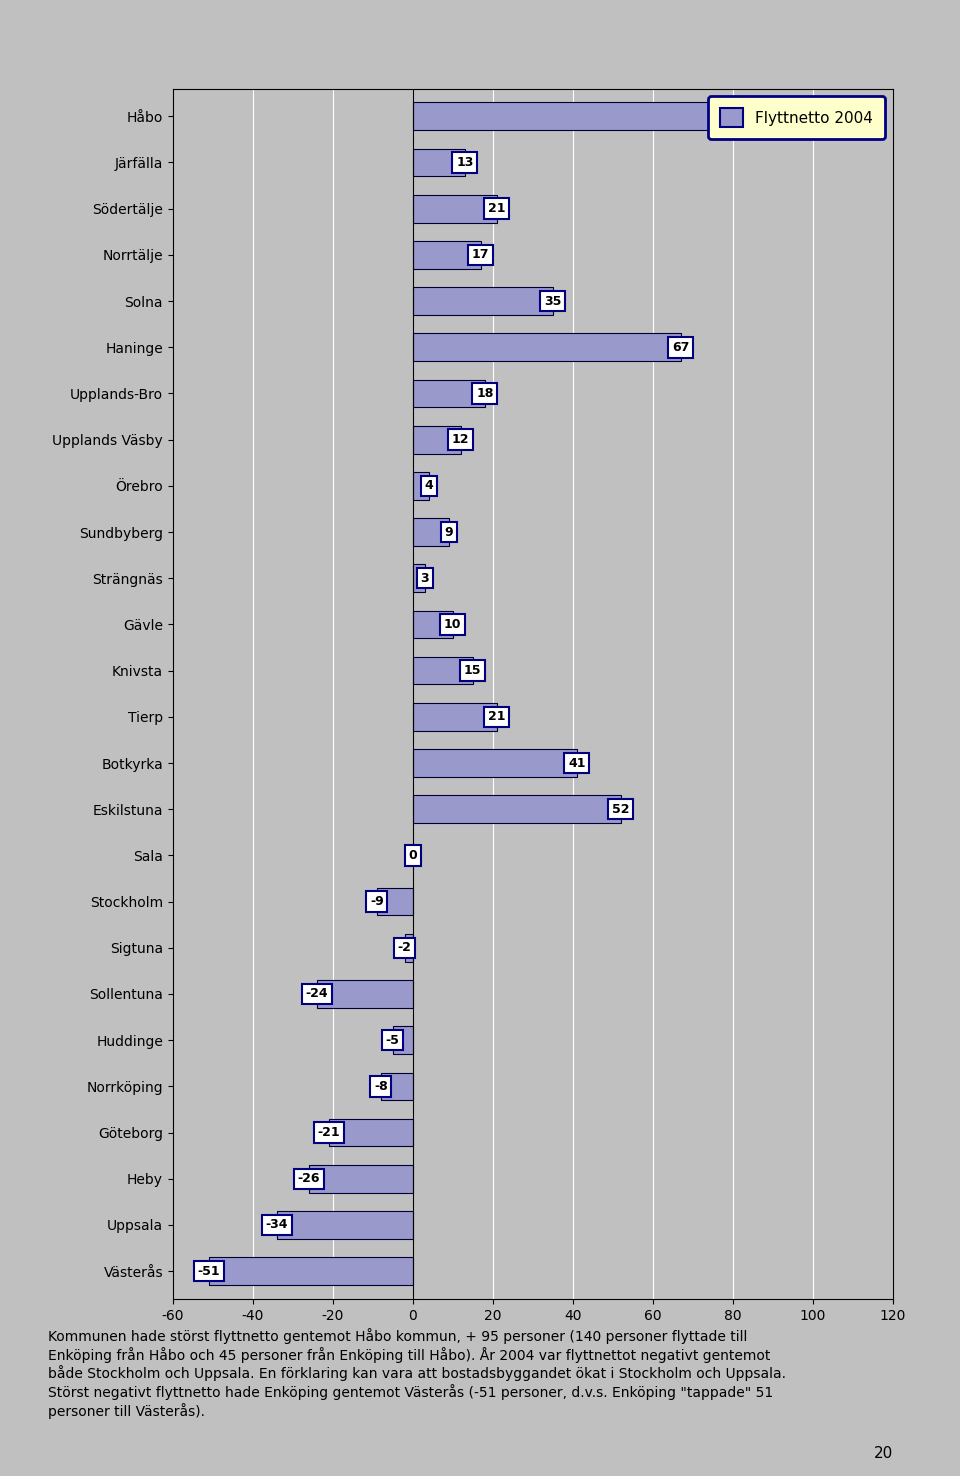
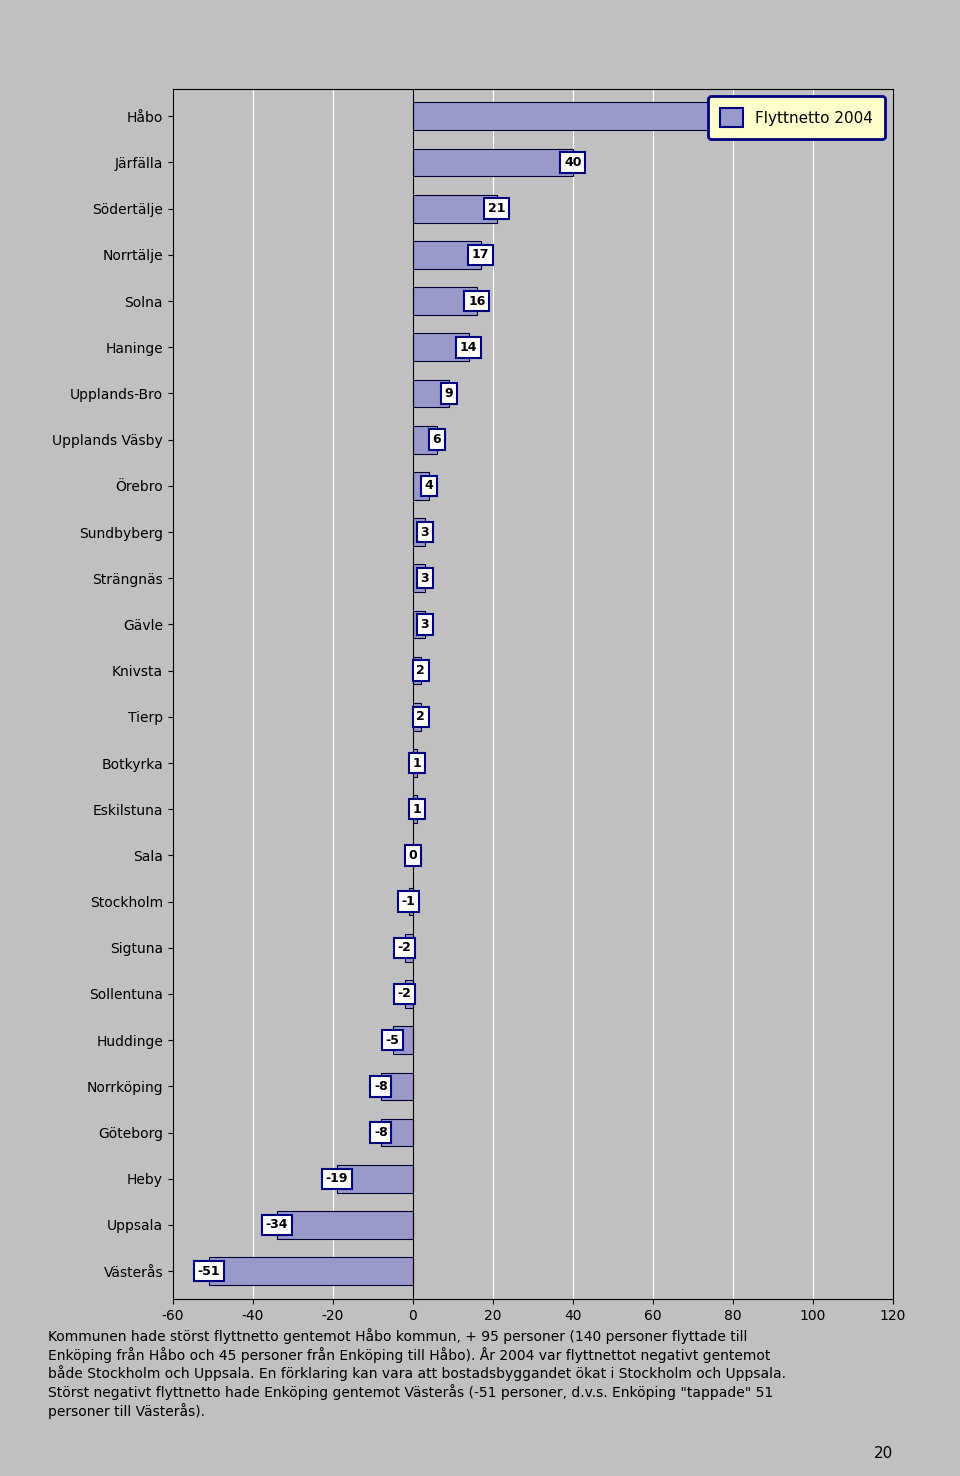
Järfälla: 13 -> 40
Solna: 35 -> 16
Haninge: 67 -> 14
Upplands-Bro: 18 -> 9
Upplands Väsby: 12 -> 6
Sundbyberg: 9 -> 3
Gävle: 10 -> 3
Knivsta: 15 -> 2
Tierp: 21 -> 2
Botkyrka: 41 -> 1
Eskilstuna: 52 -> 1
Stockholm: -9 -> -1
Sollentuna: -24 -> -2
Göteborg: -21 -> -8
Heby: -26 -> -19
